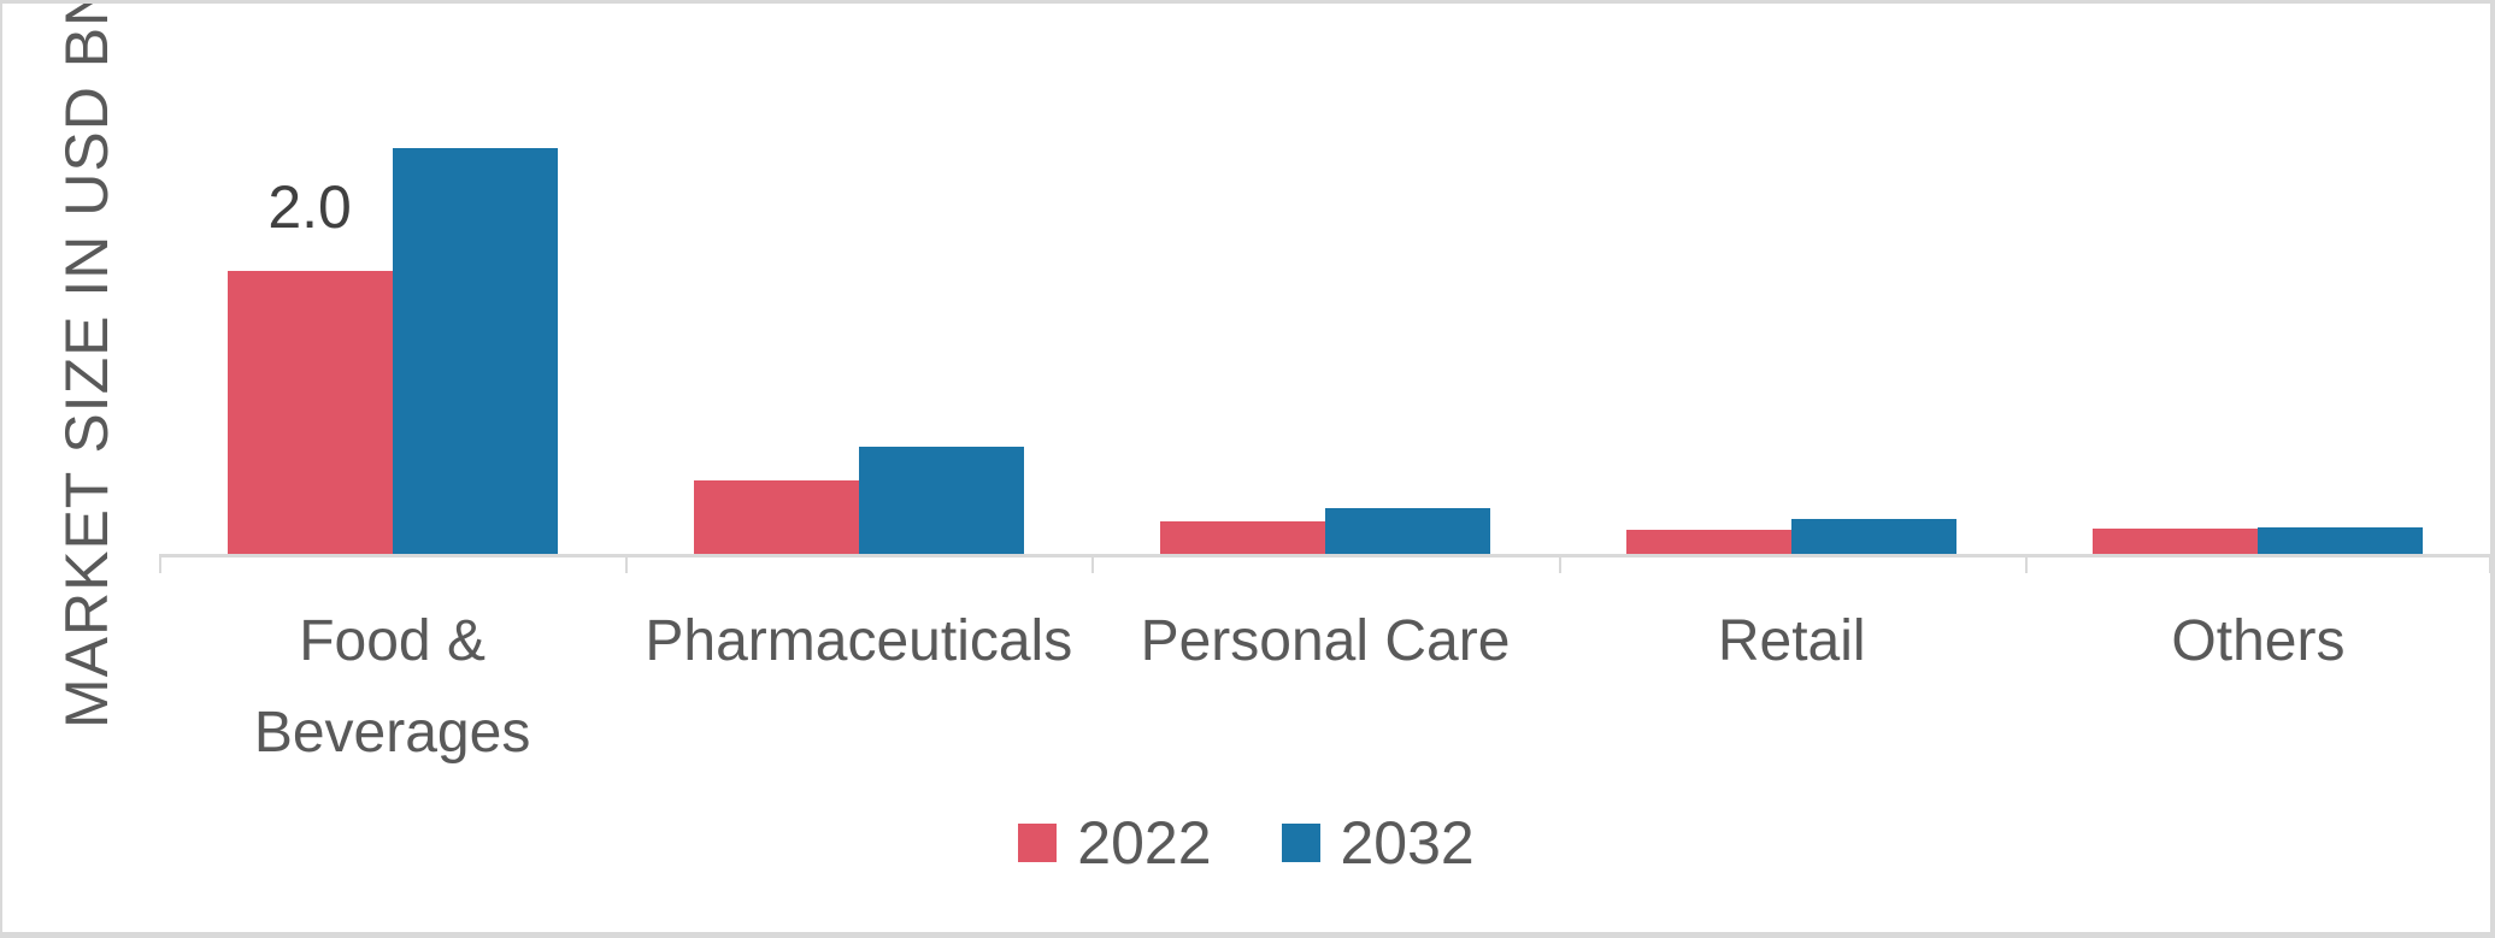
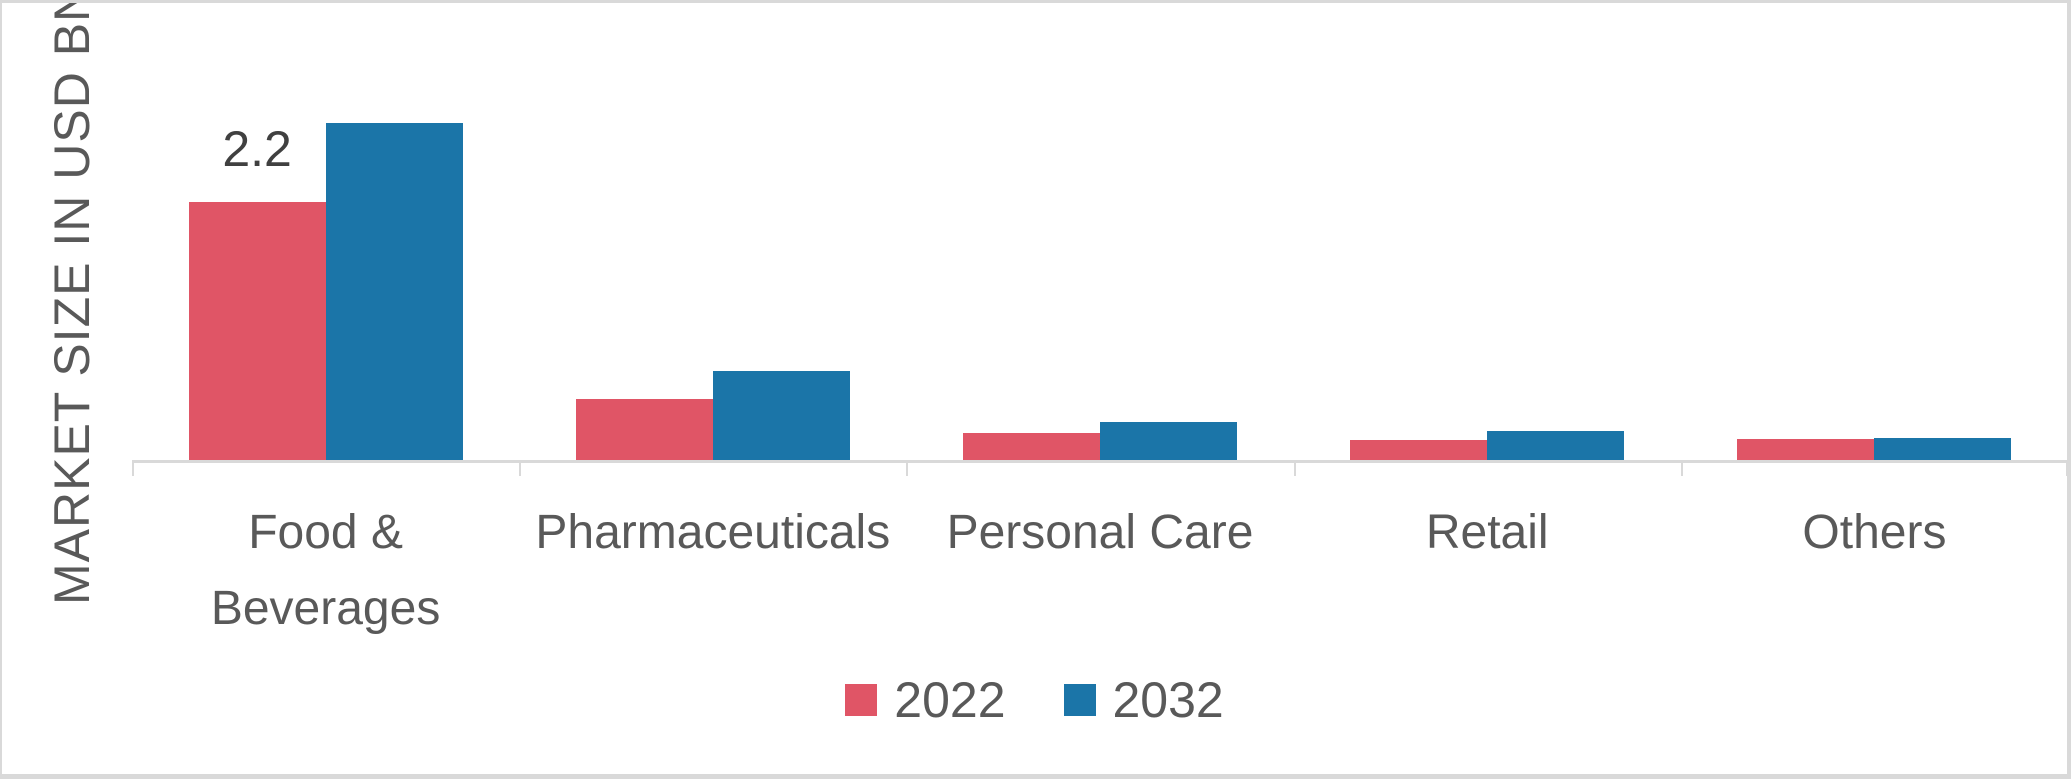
2022/Food & Beverages: 2.0 -> 2.2
